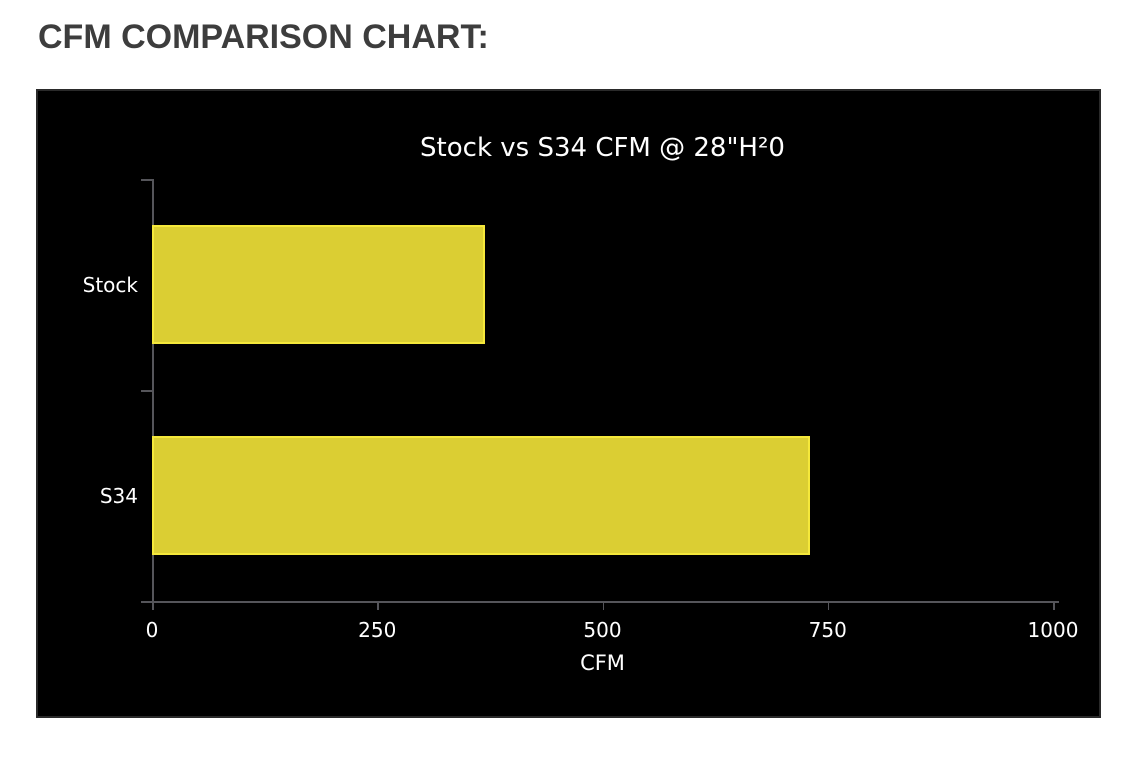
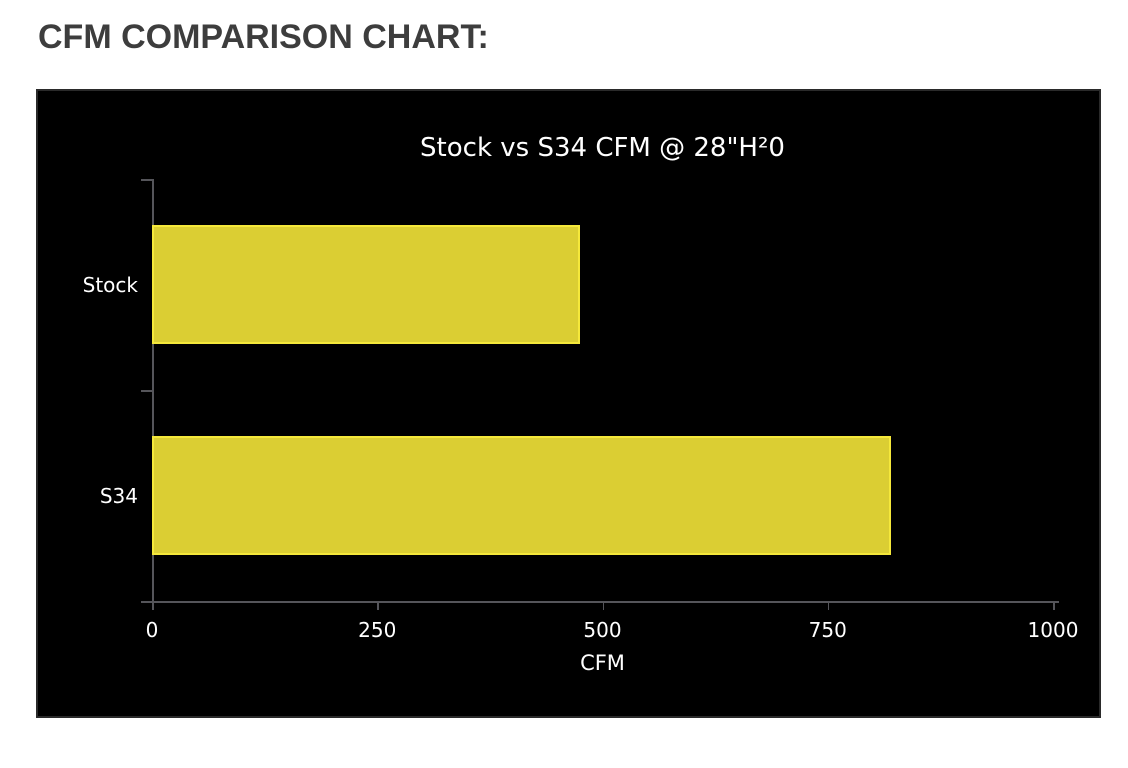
Stock: 370 -> 480
S34: 730 -> 820
